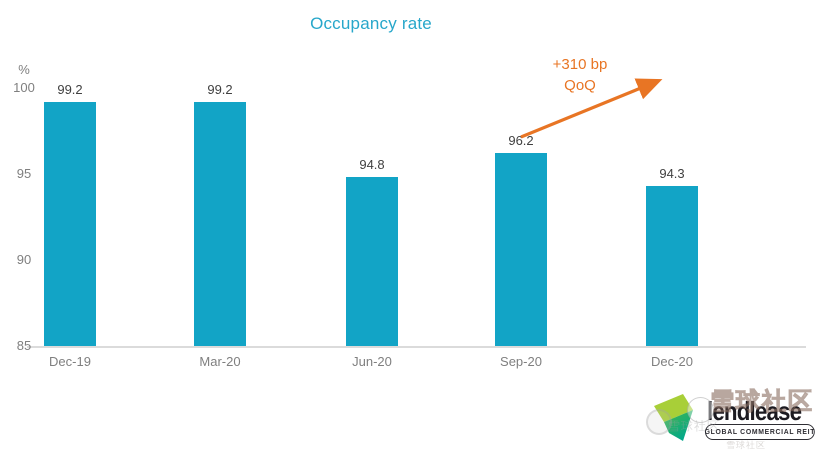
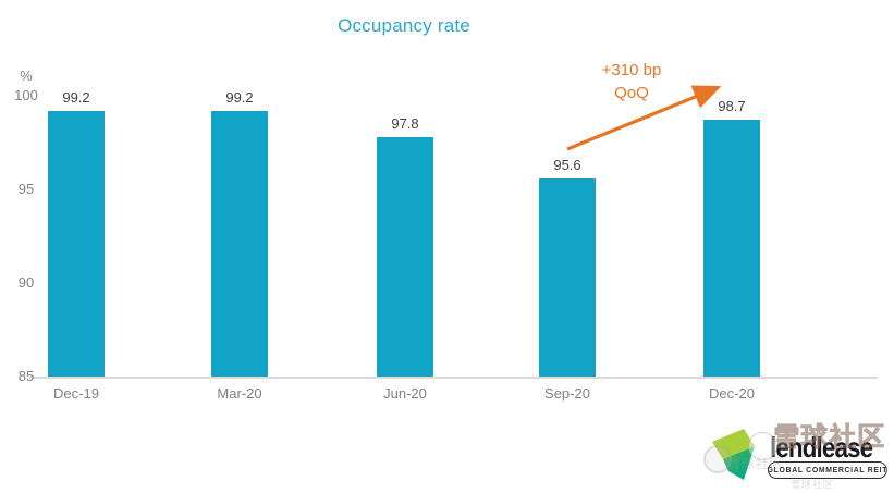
Jun-20: 94.8 -> 97.8
Sep-20: 96.2 -> 95.6
Dec-20: 94.3 -> 98.7
